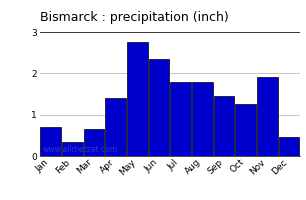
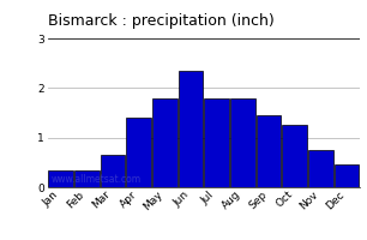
Jan: 0.70 -> 0.35
May: 2.75 -> 1.80
Nov: 1.90 -> 0.75
